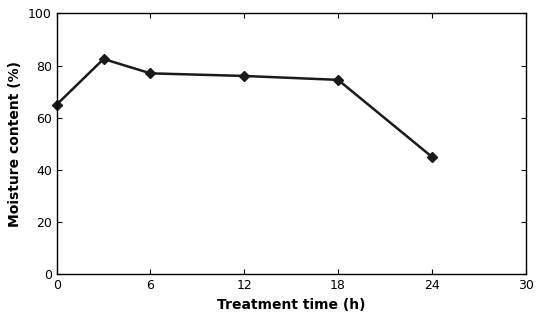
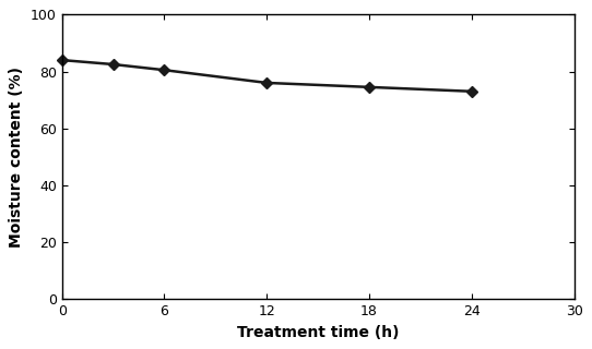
0: 65.0 -> 84.0
6: 77.0 -> 80.5
24: 45.0 -> 73.0
